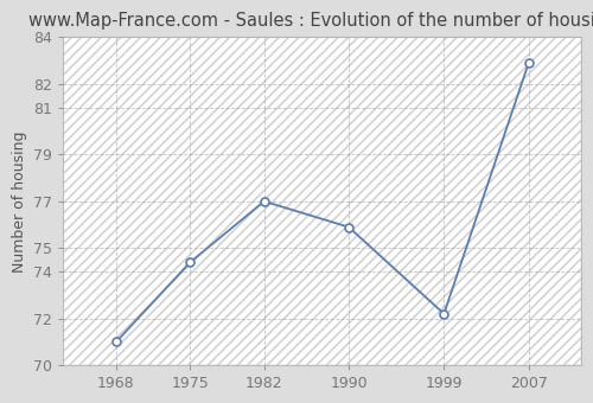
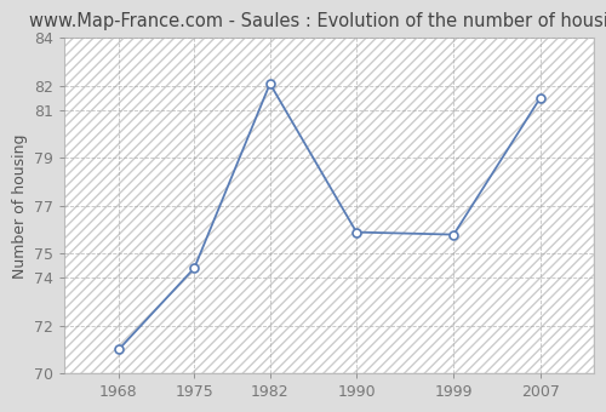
1982: 77.0 -> 82.1
1999: 72.2 -> 75.8
2007: 82.9 -> 81.5
